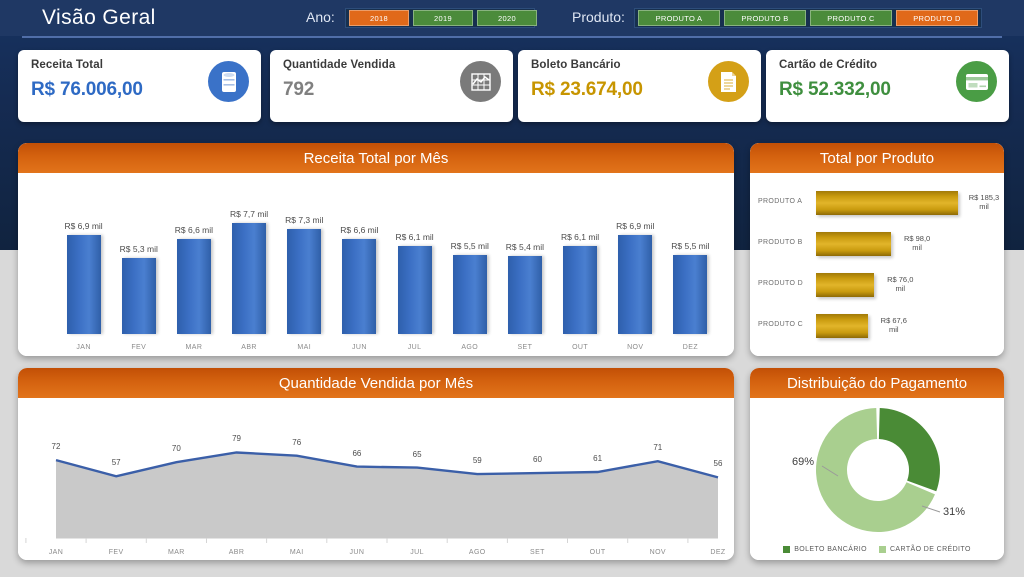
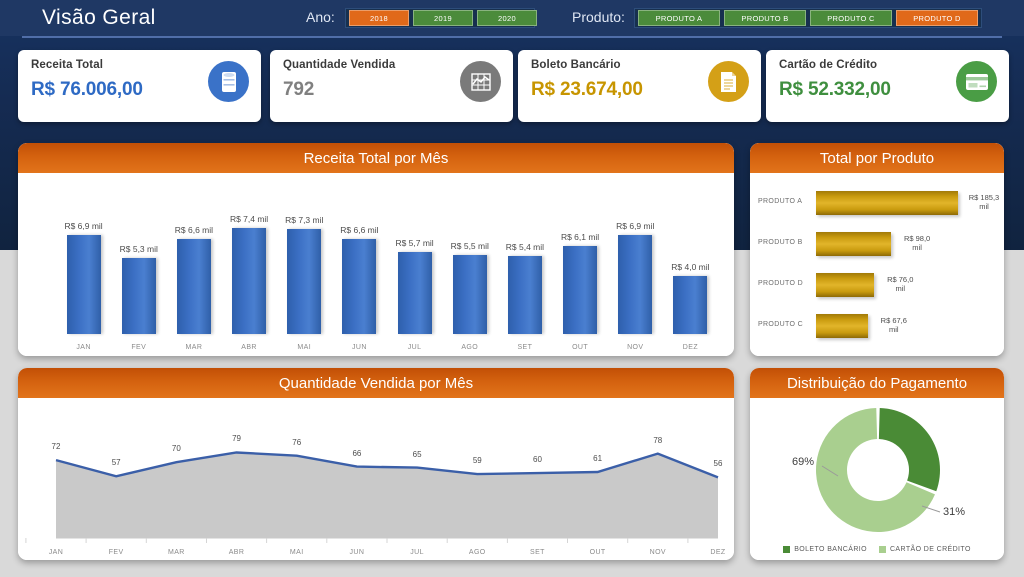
Receita Total por Mês/ABR: 7,7 -> 7,4
Receita Total por Mês/JUL: 6,1 -> 5,7
Receita Total por Mês/DEZ: 5,5 -> 4,0
Quantidade Vendida por Mês/NOV: 71 -> 78
